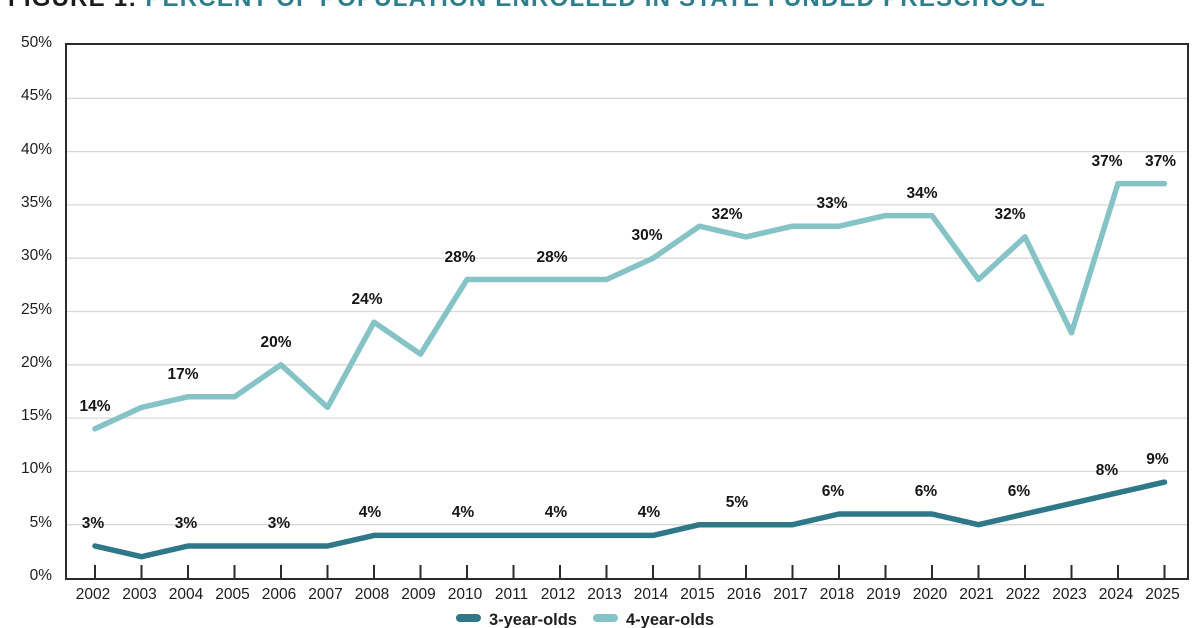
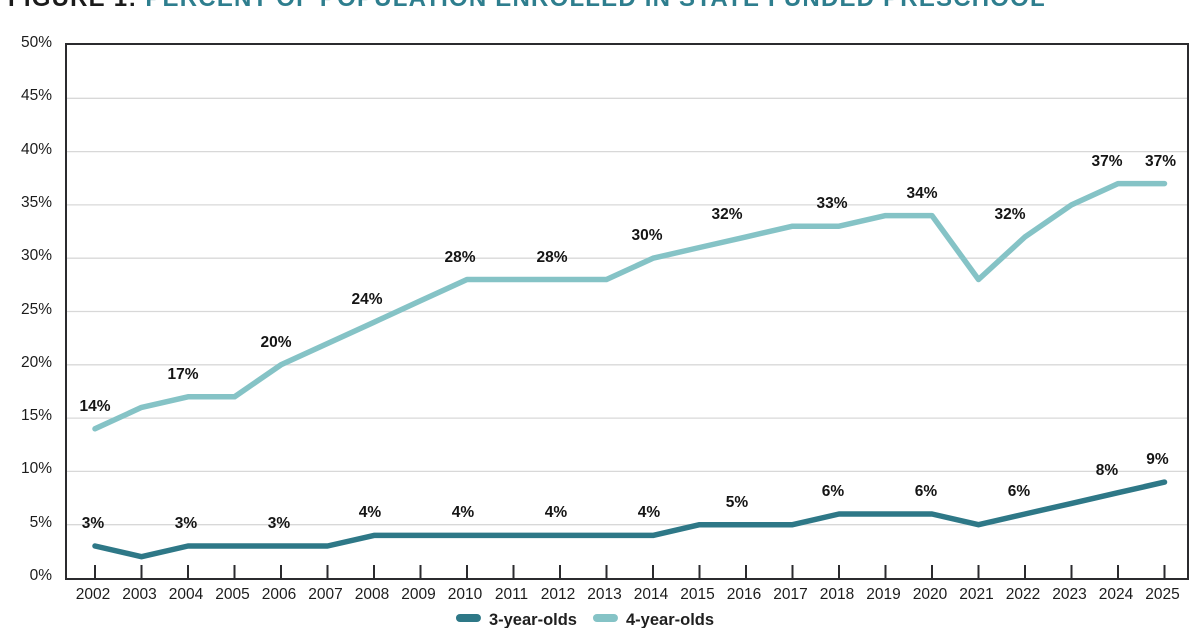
4-year-olds/2007: 16% -> 22%
4-year-olds/2009: 21% -> 26%
4-year-olds/2015: 33% -> 31%
4-year-olds/2023: 23% -> 35%
